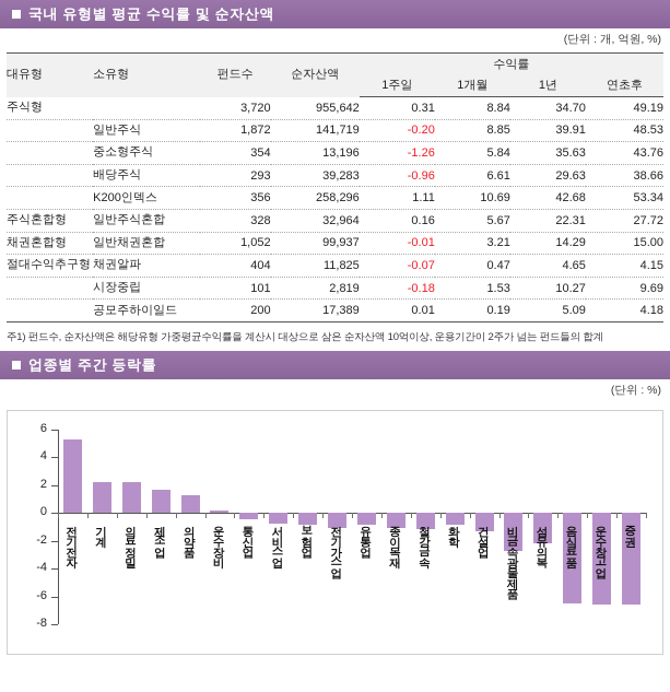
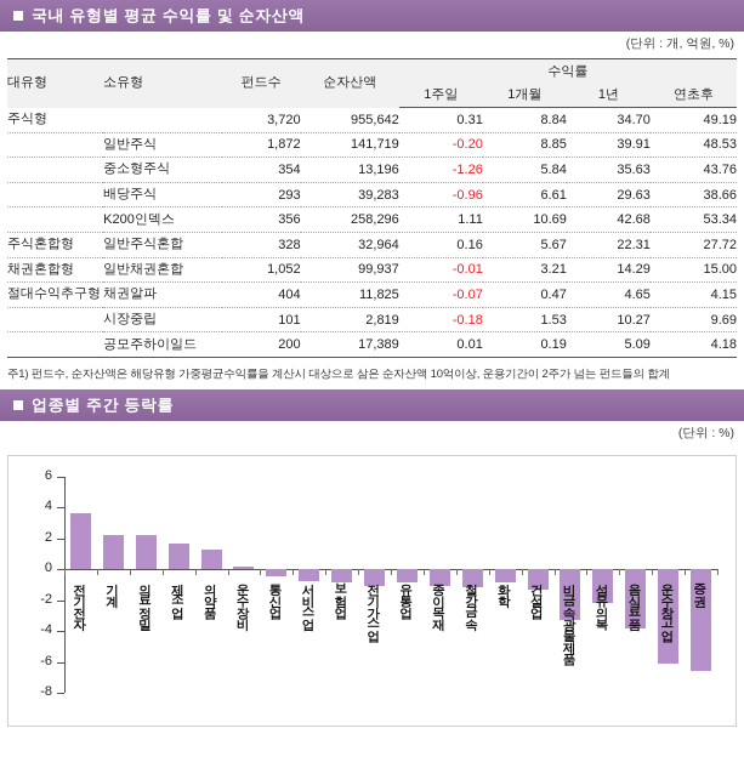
전기전자: 5.3 -> 3.6
비금속광물제품: -2.7 -> -3.3
음식료품: -6.5 -> -3.8
운수창고업: -6.6 -> -6.1
